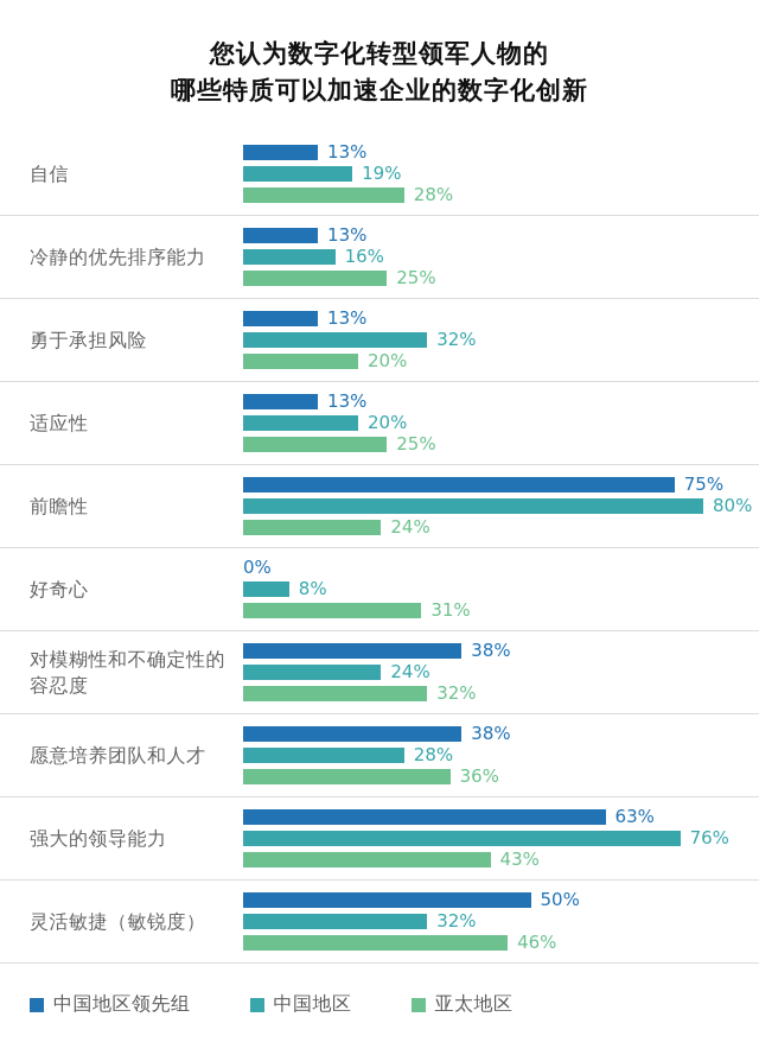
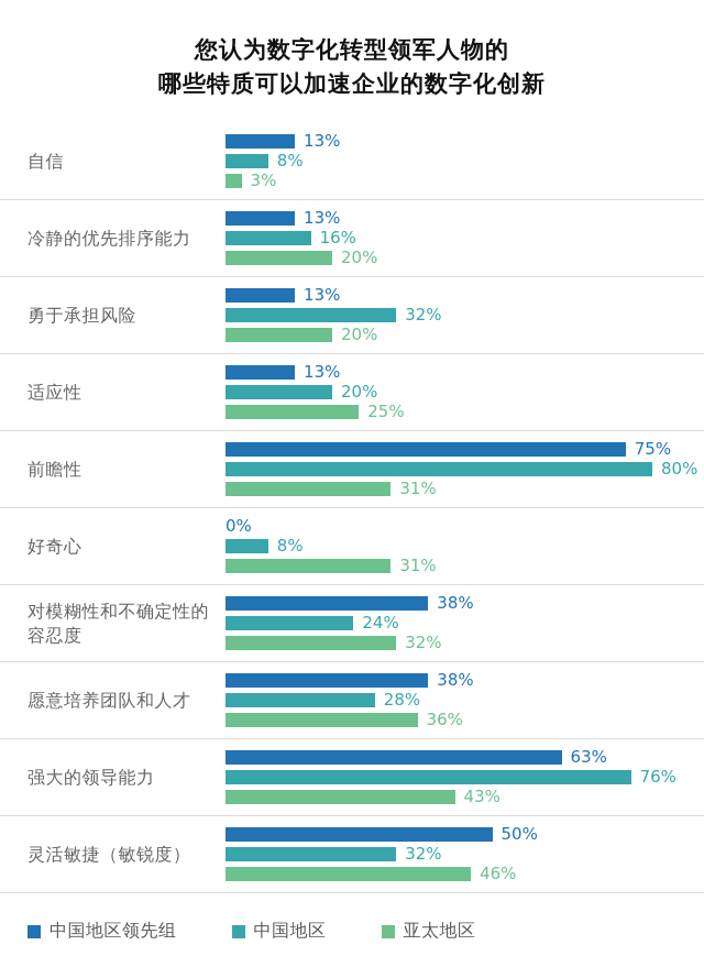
中国地区/自信: 19% -> 8%
亚太地区/自信: 28% -> 3%
亚太地区/冷静的优先排序能力: 25% -> 20%
亚太地区/前瞻性: 24% -> 31%
